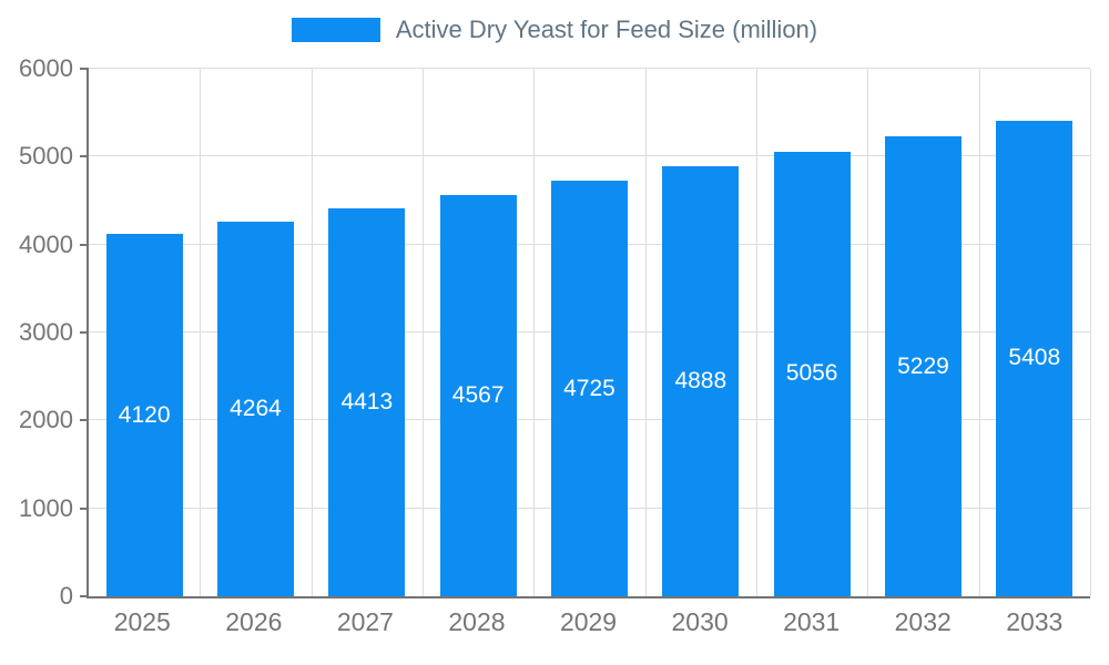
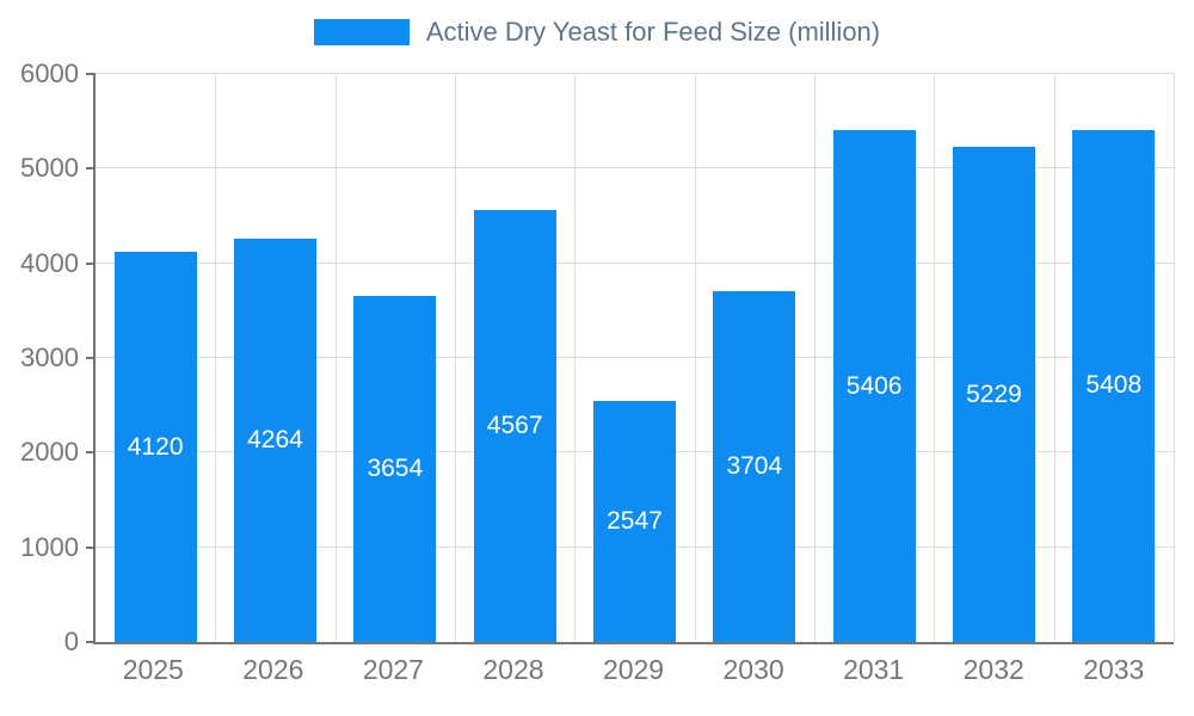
2027: 4413 -> 3654
2029: 4725 -> 2547
2030: 4888 -> 3704
2031: 5056 -> 5406
